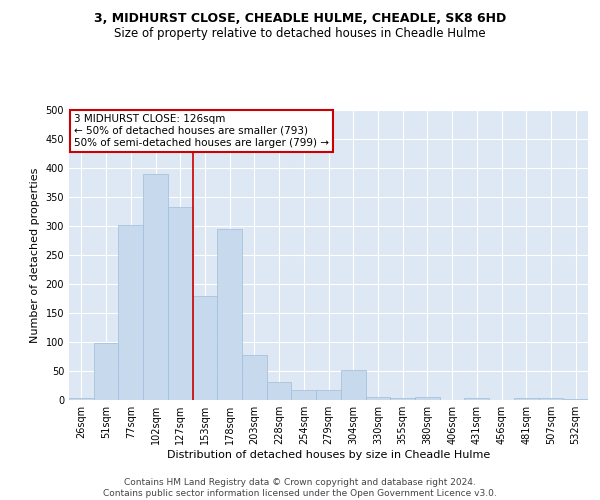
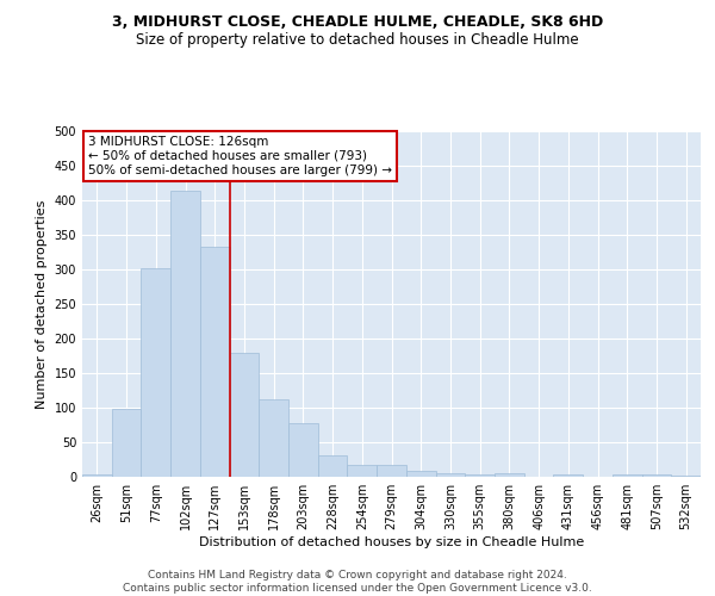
102sqm: 390 -> 413
178sqm: 294 -> 112
304sqm: 52 -> 9
